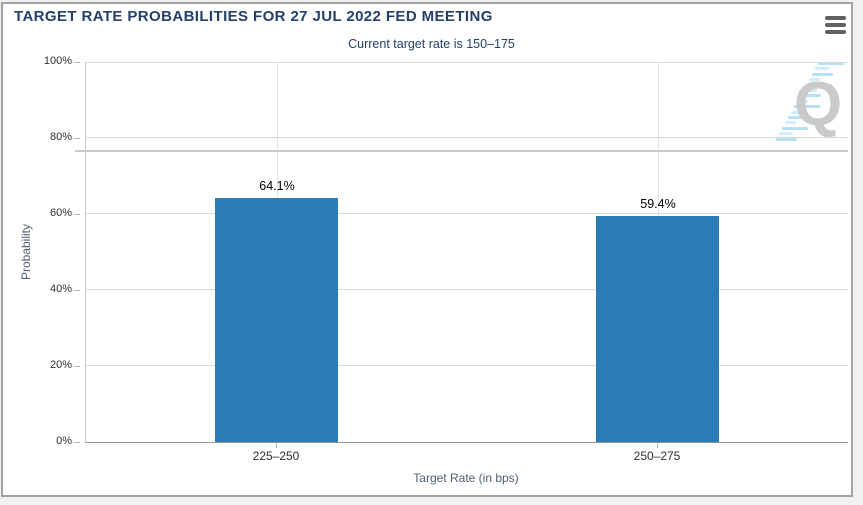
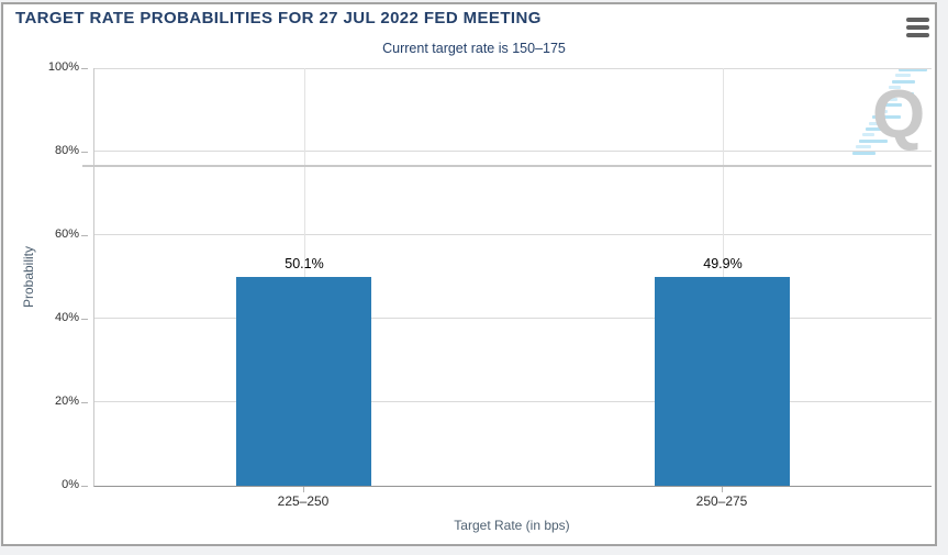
225–250: 64.1% -> 50.1%
250–275: 59.4% -> 49.9%
